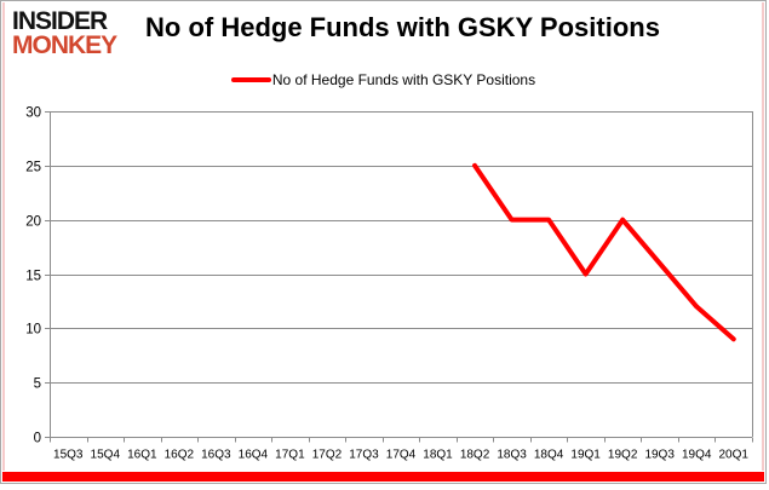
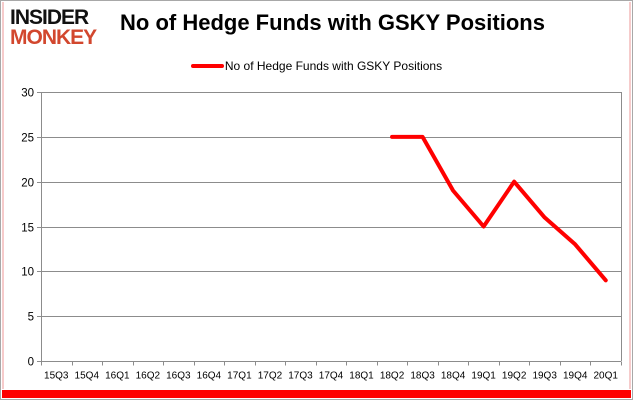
18Q3: 20 -> 25
18Q4: 20 -> 19
19Q4: 12 -> 13
